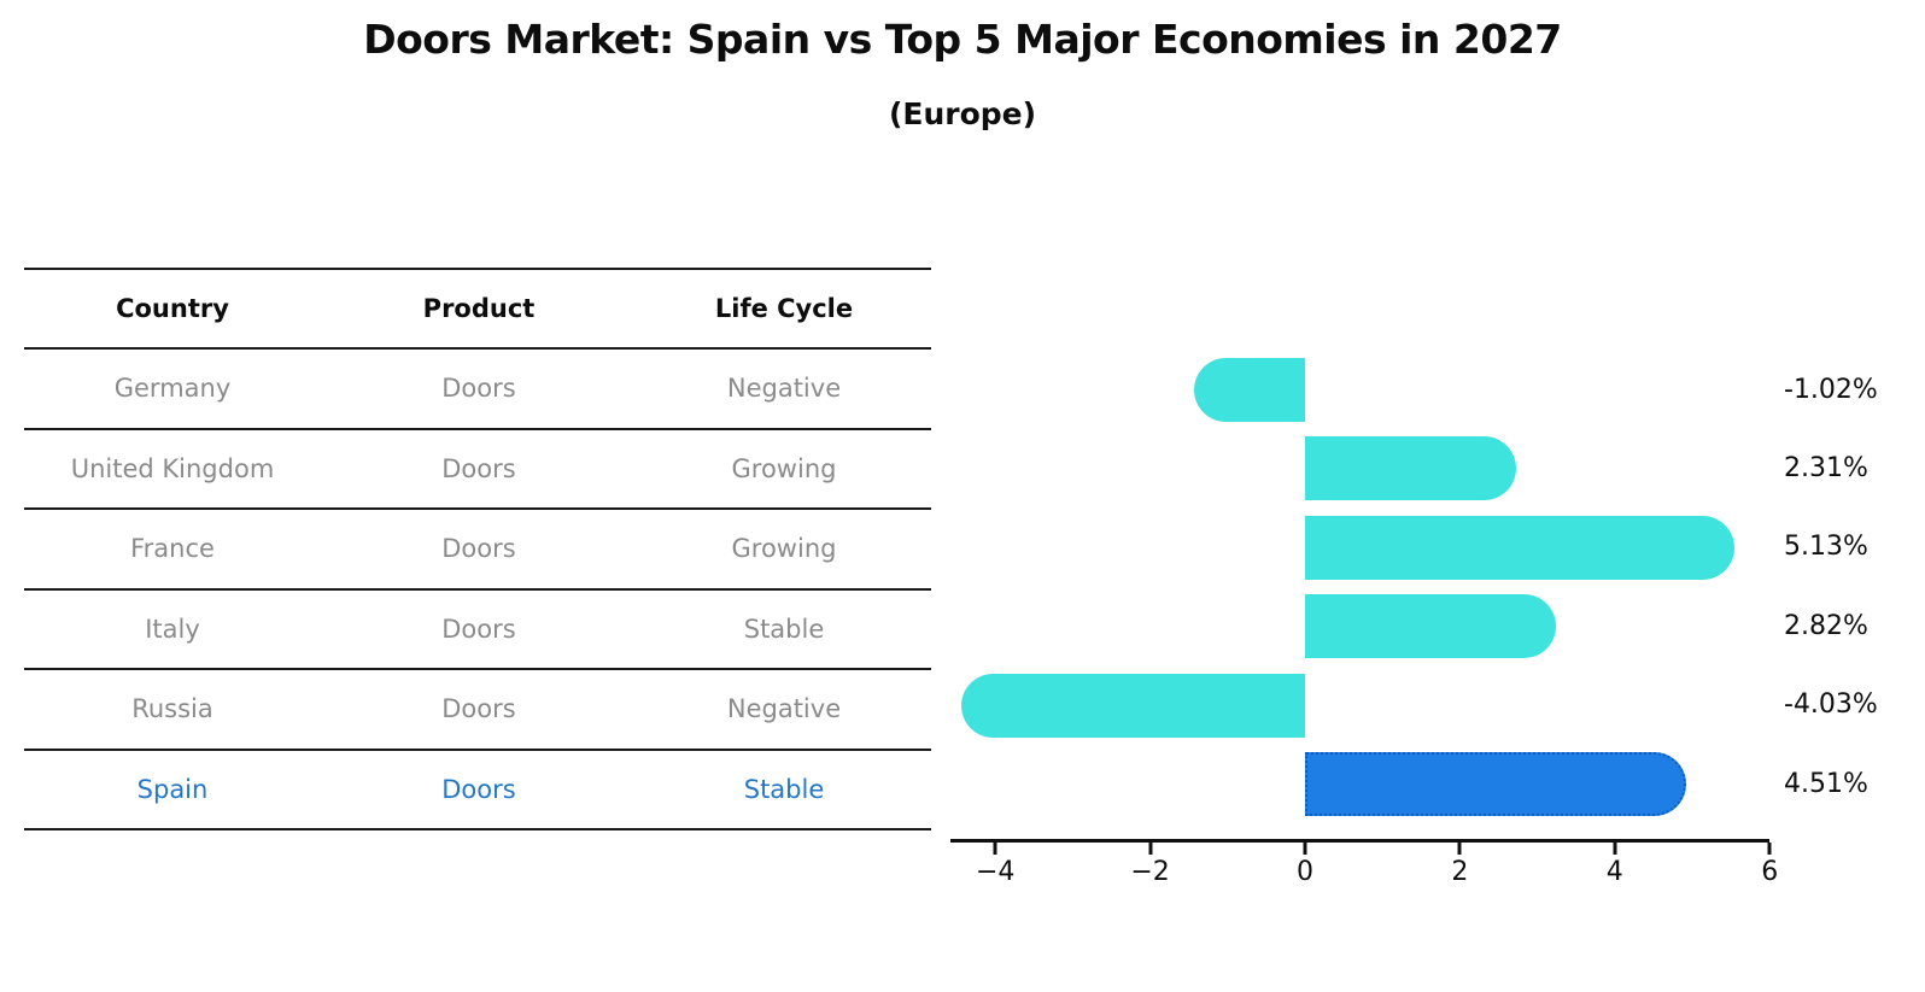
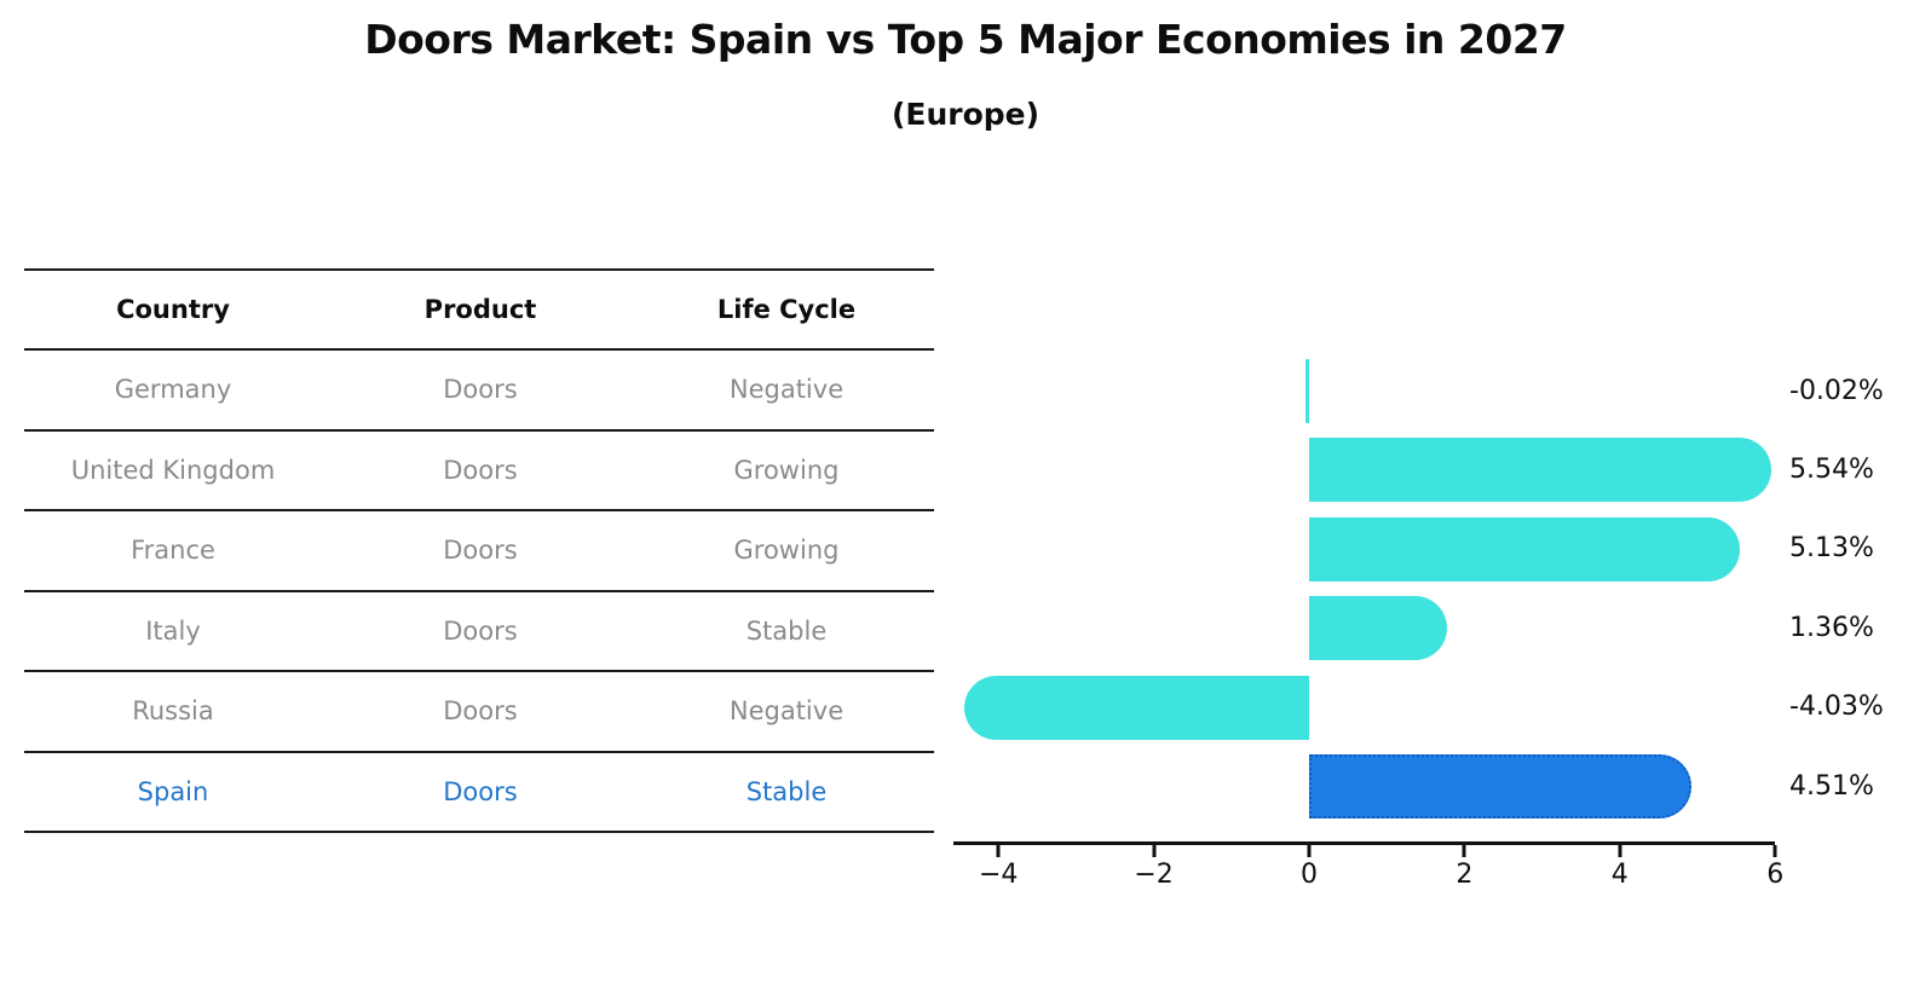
Germany: -1.02% -> -0.02%
United Kingdom: 2.31% -> 5.54%
Italy: 2.82% -> 1.36%
